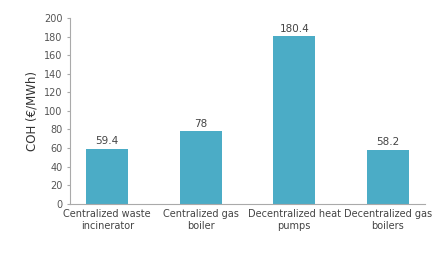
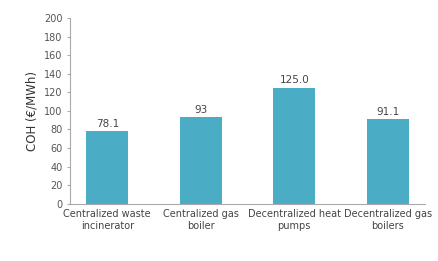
Centralized waste incinerator: 59.4 -> 78.1
Centralized gas boiler: 78 -> 93
Decentralized heat pumps: 180.4 -> 125.0
Decentralized gas boilers: 58.2 -> 91.1
